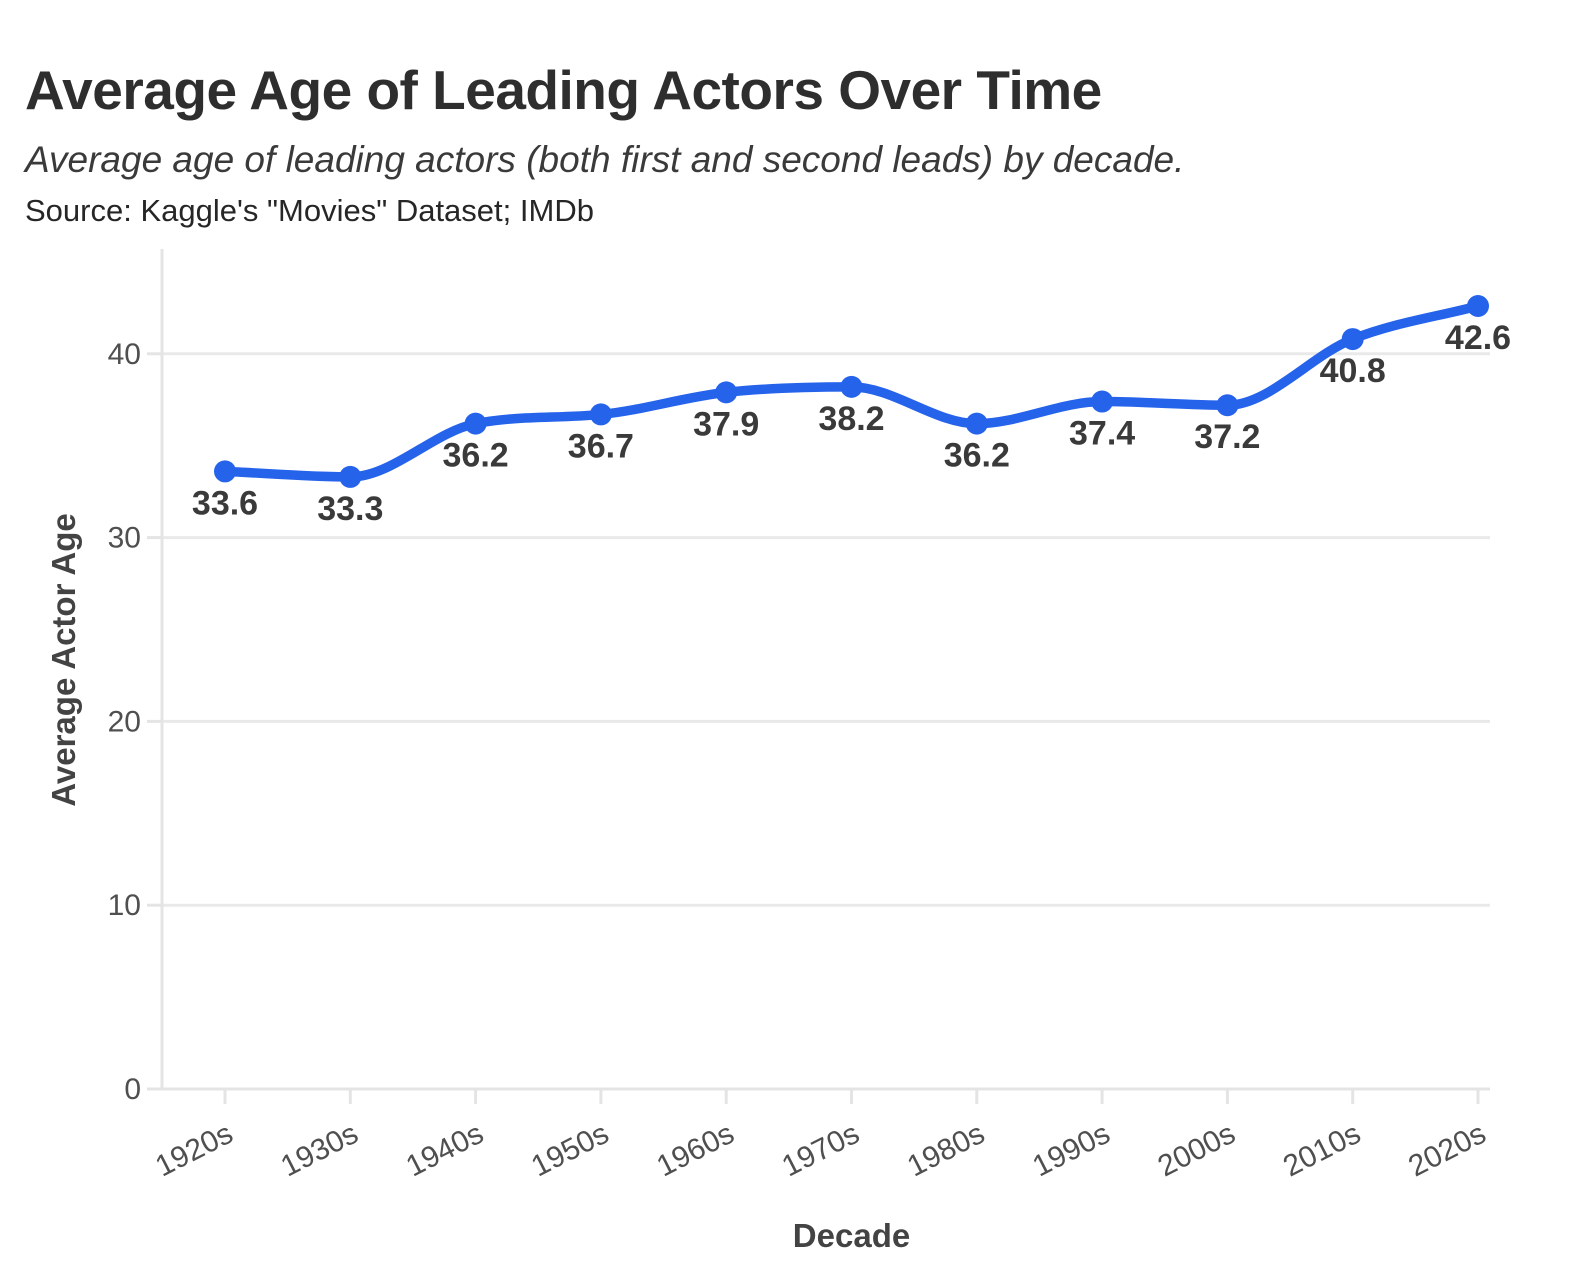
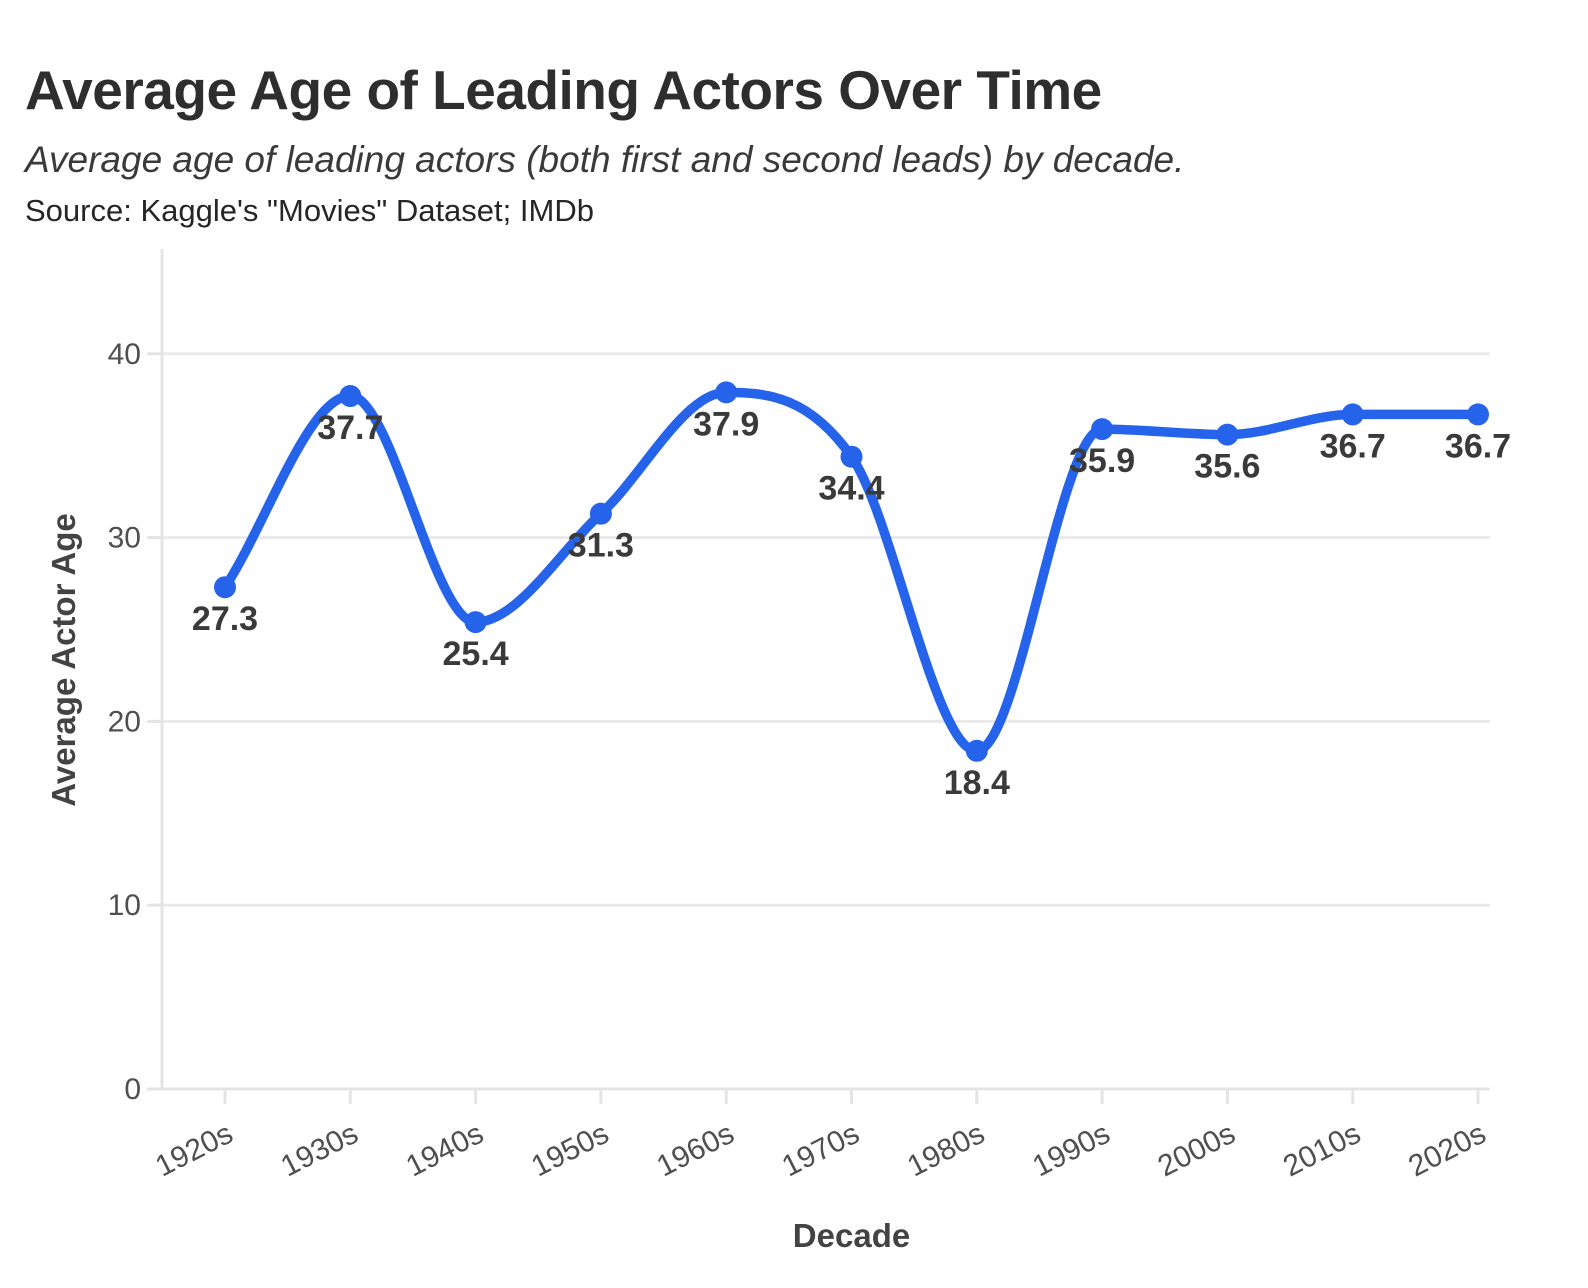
1920s: 33.6 -> 27.3
1930s: 33.3 -> 37.7
1940s: 36.2 -> 25.4
1950s: 36.7 -> 31.3
1970s: 38.2 -> 34.4
1980s: 36.2 -> 18.4
1990s: 37.4 -> 35.9
2000s: 37.2 -> 35.6
2010s: 40.8 -> 36.7
2020s: 42.6 -> 36.7
